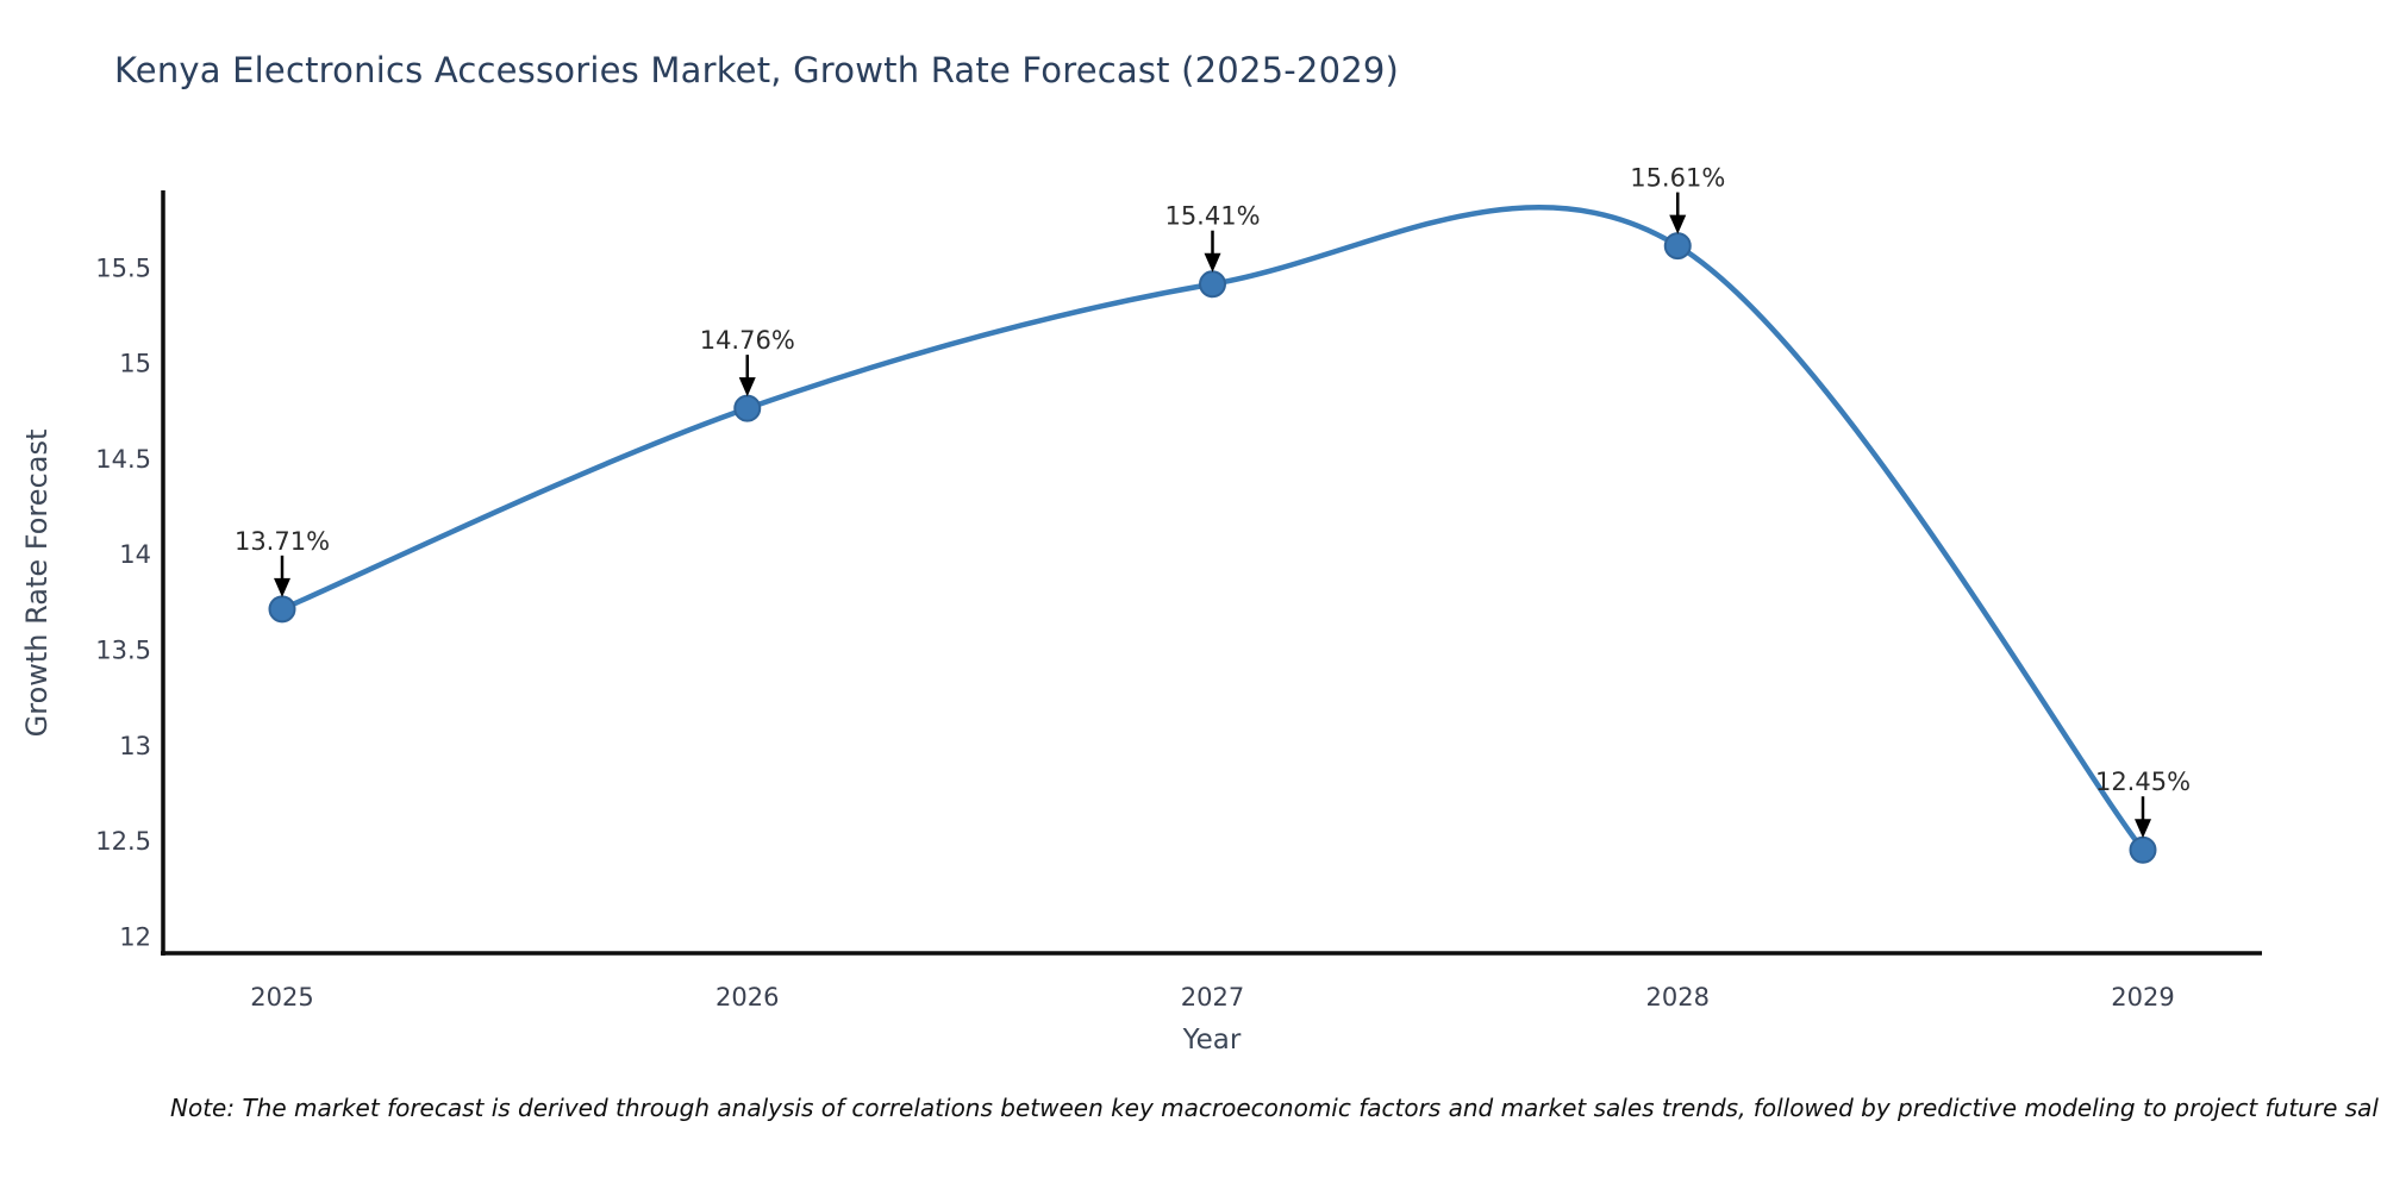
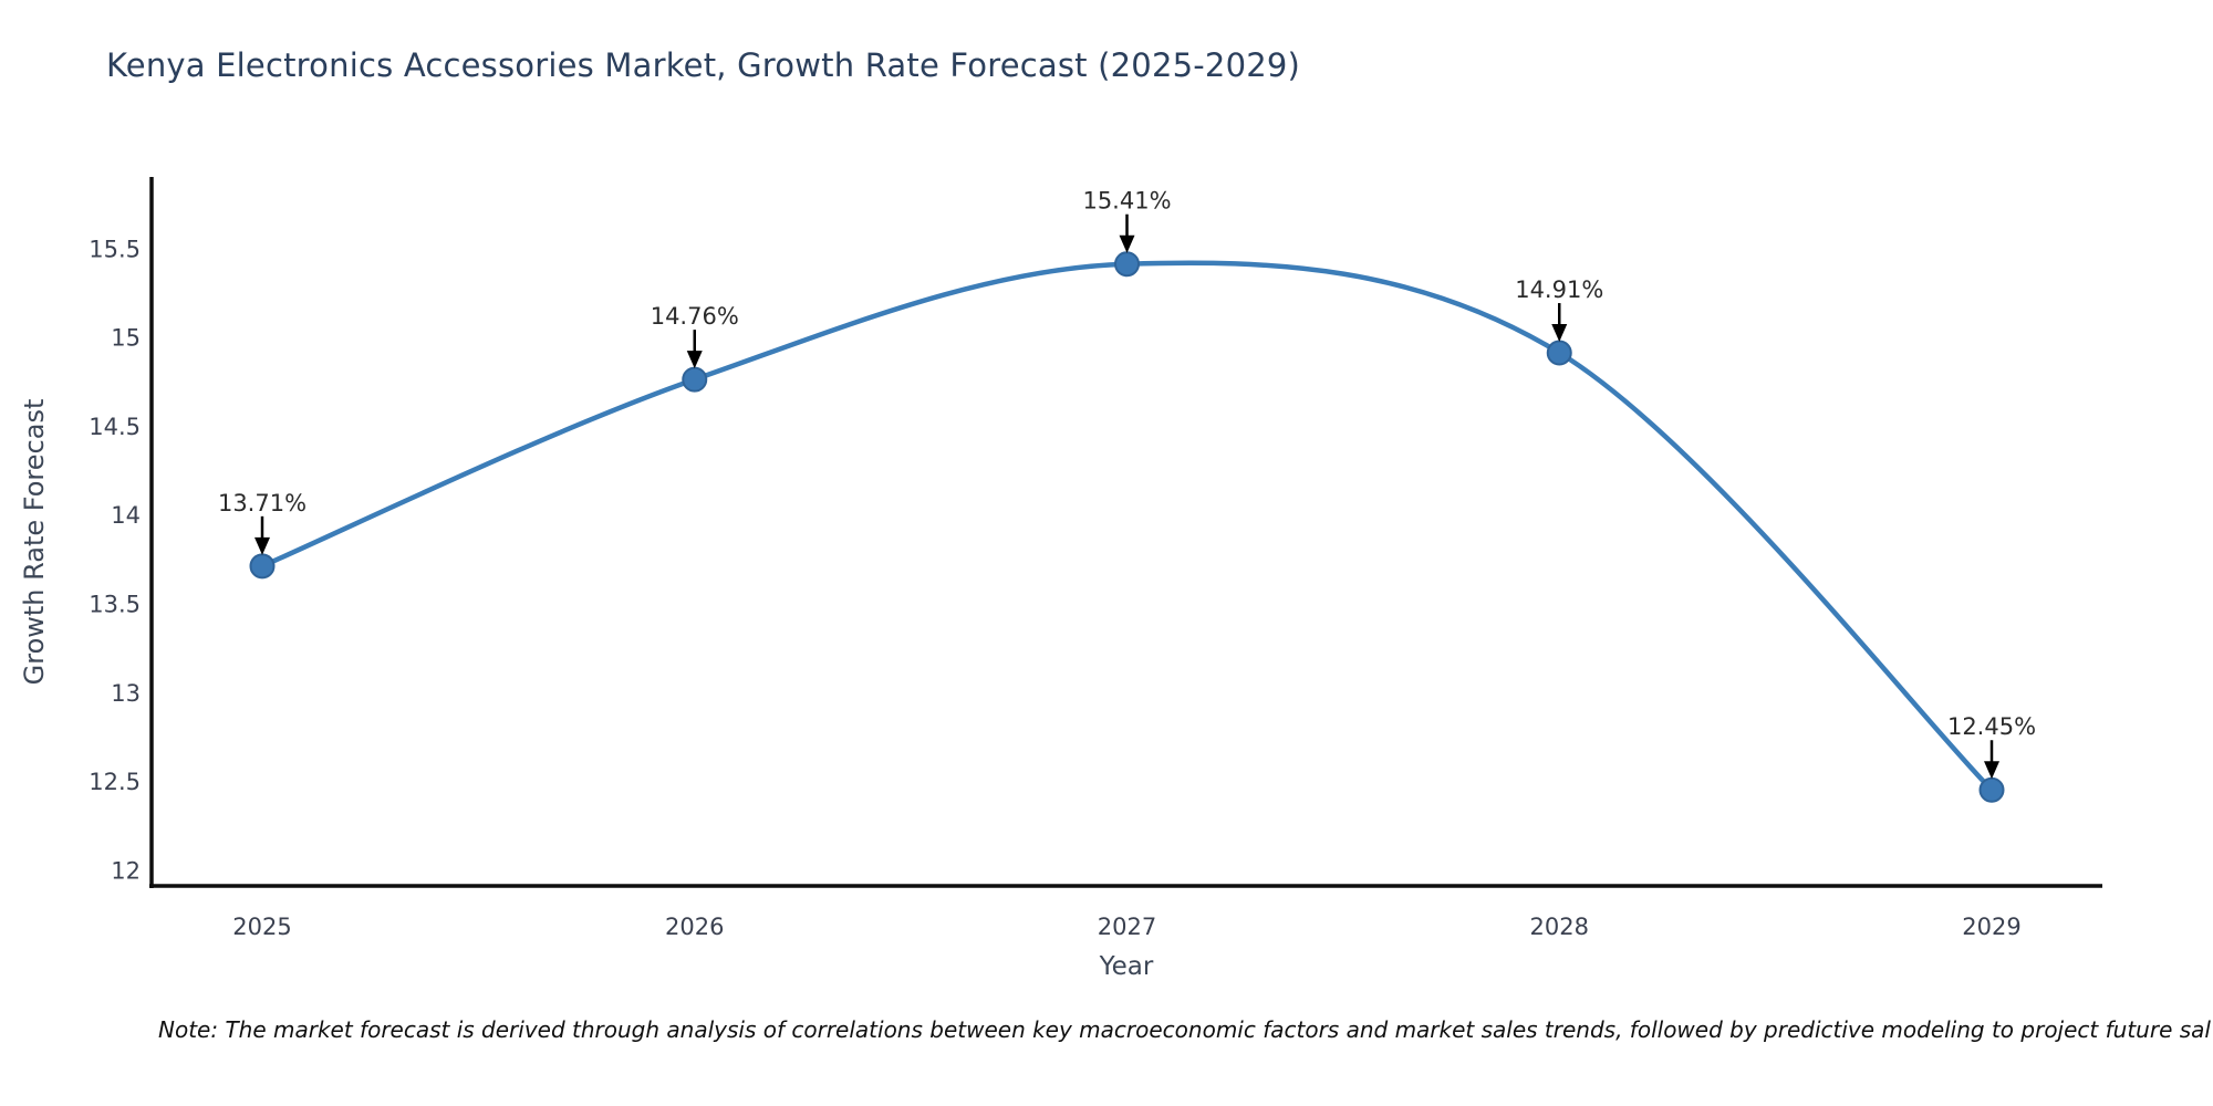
2028: 15.61% -> 14.91%
